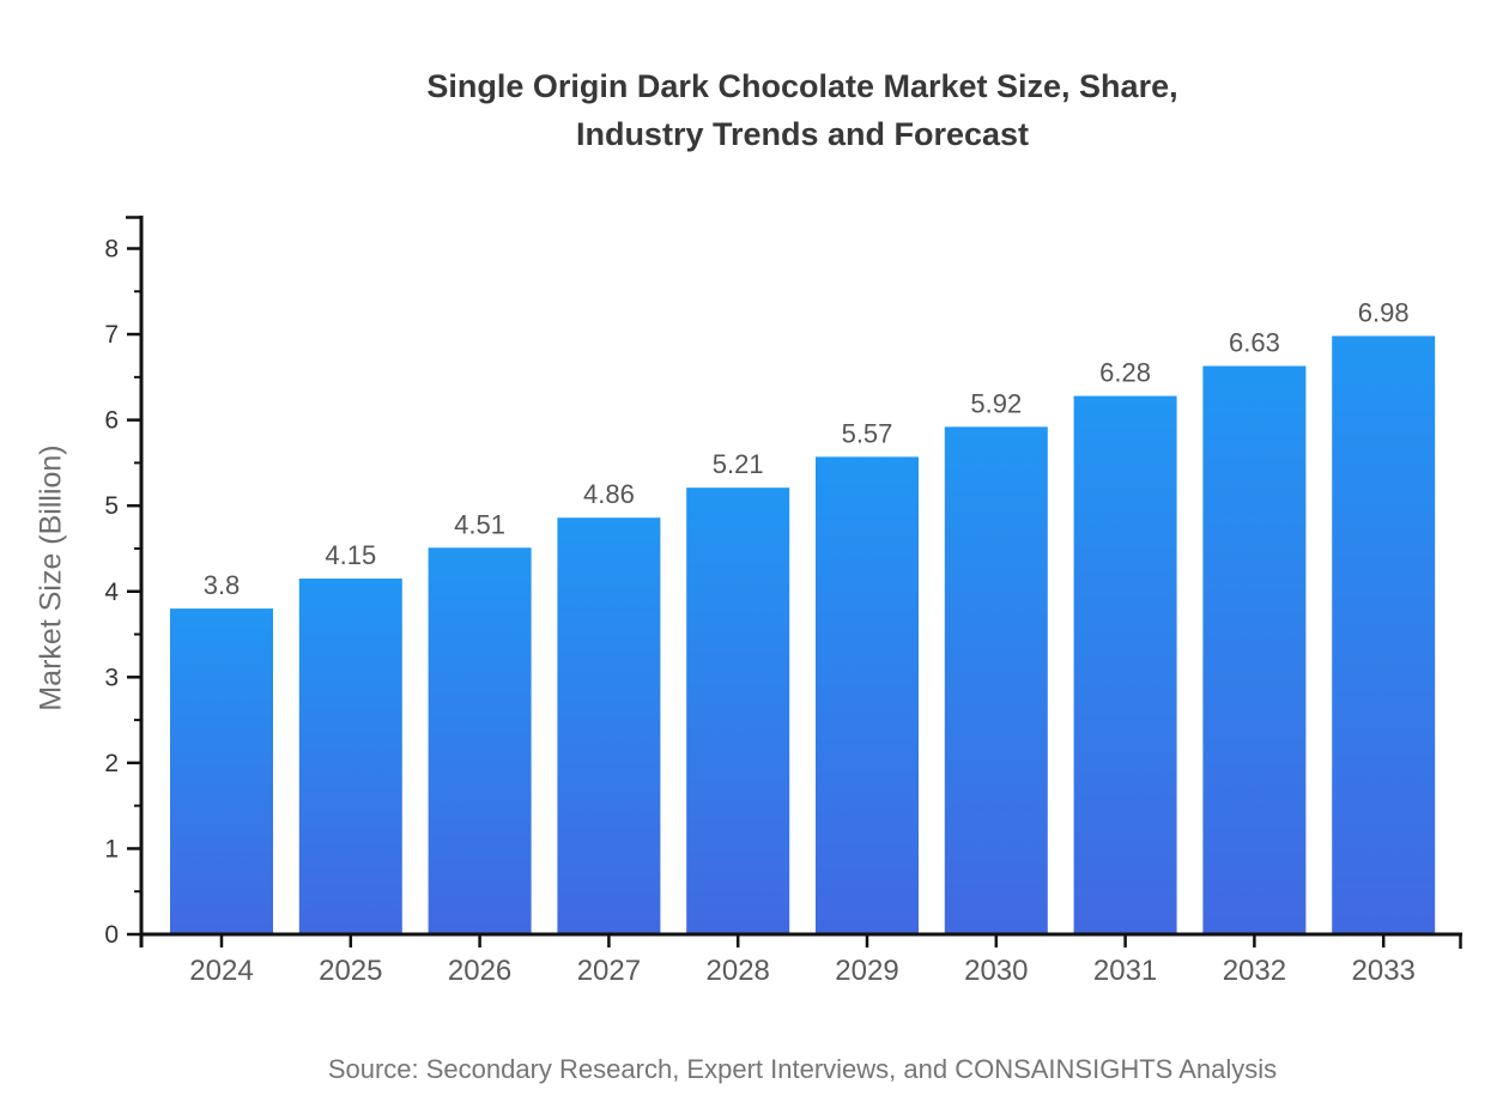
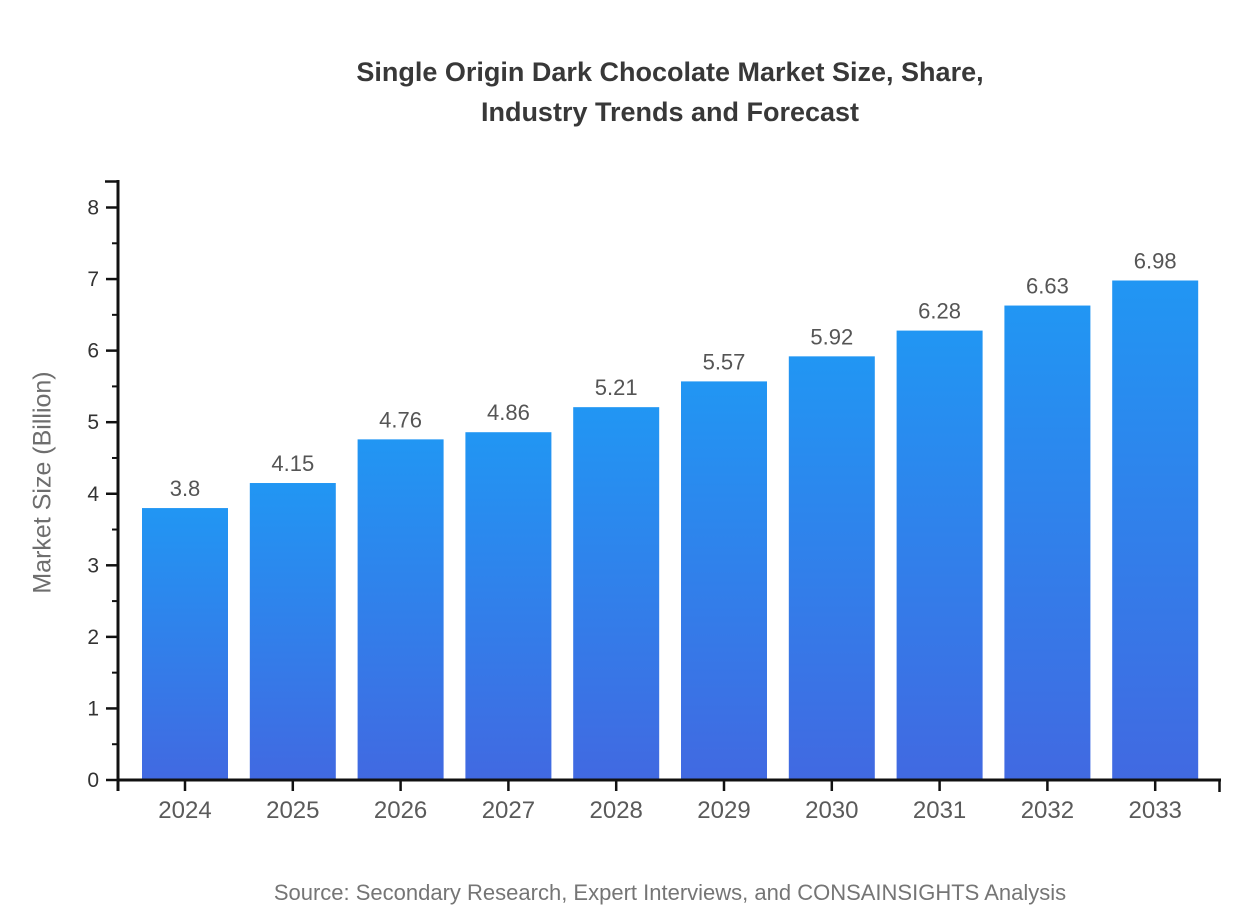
2026: 4.51 -> 4.76
